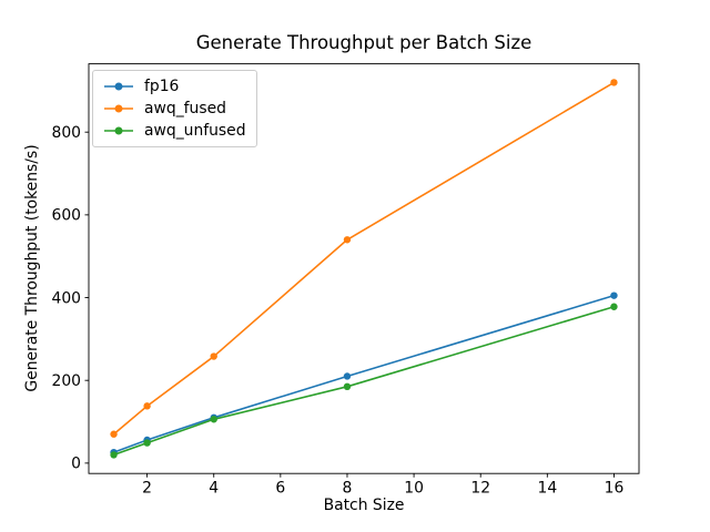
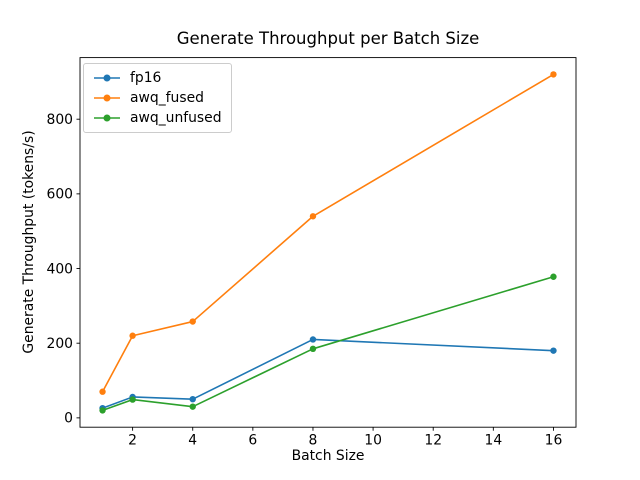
awq_fused/2: 140 -> 220
fp16/4: 110 -> 50
awq_unfused/4: 110 -> 30
fp16/16: 400 -> 180
